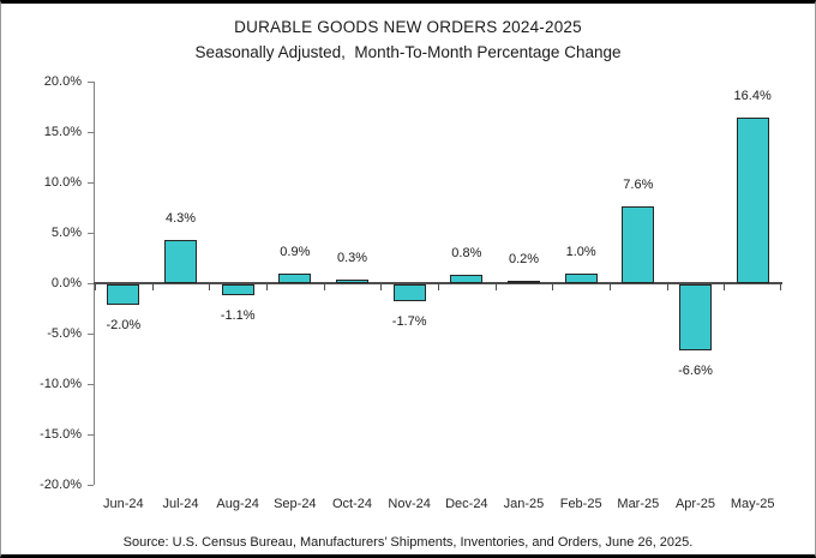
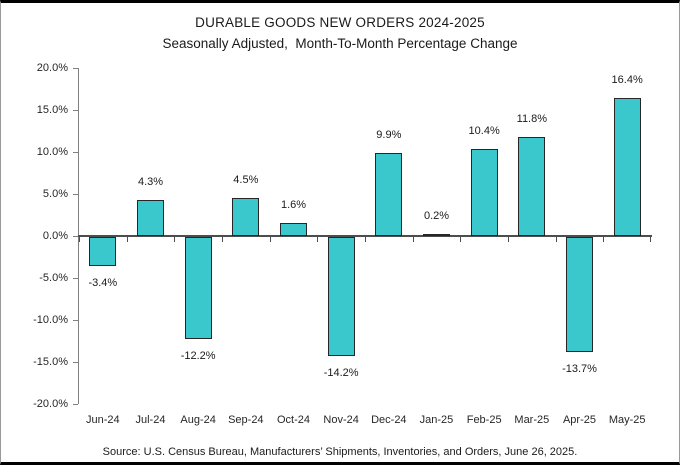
Jun-24: -2.0% -> -3.4%
Aug-24: -1.1% -> -12.2%
Sep-24: 0.9% -> 4.5%
Oct-24: 0.3% -> 1.6%
Nov-24: -1.7% -> -14.2%
Dec-24: 0.8% -> 9.9%
Feb-25: 1.0% -> 10.4%
Mar-25: 7.6% -> 11.8%
Apr-25: -6.6% -> -13.7%
